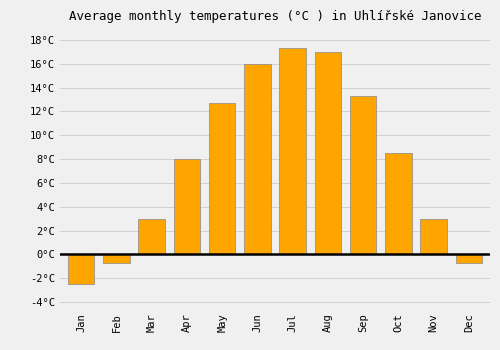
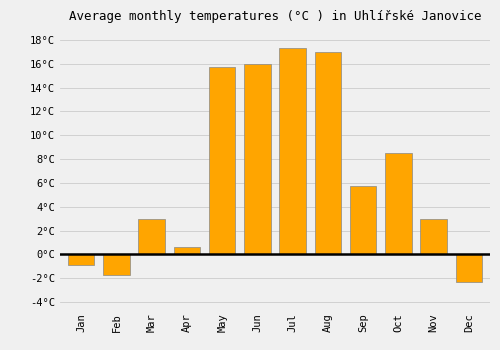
Jan: -2.5°C -> -0.9°C
Feb: -0.7°C -> -1.7°C
Apr: 8.0°C -> 0.6°C
May: 12.7°C -> 15.7°C
Sep: 13.3°C -> 5.7°C
Dec: -0.7°C -> -2.3°C
